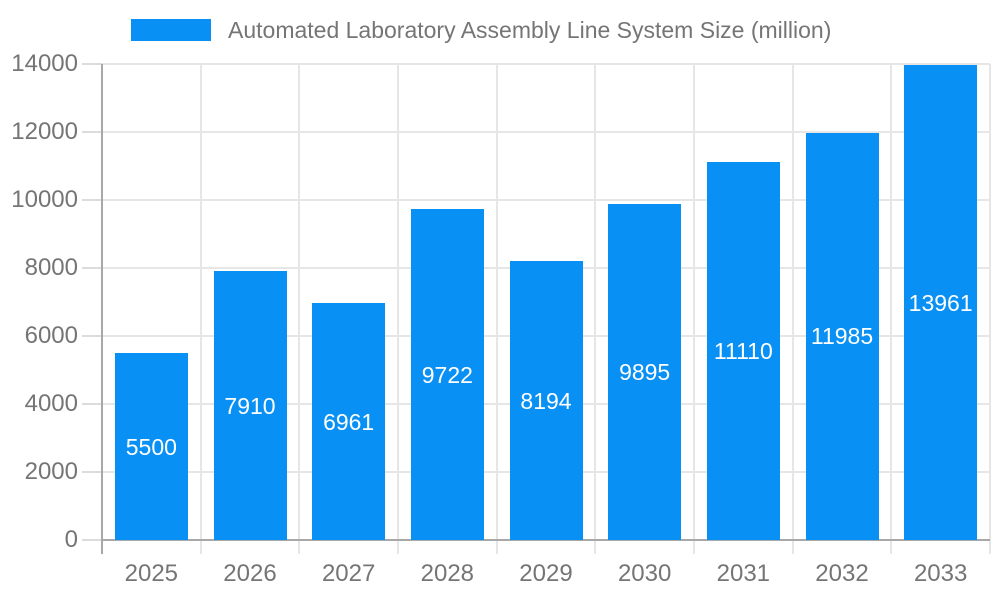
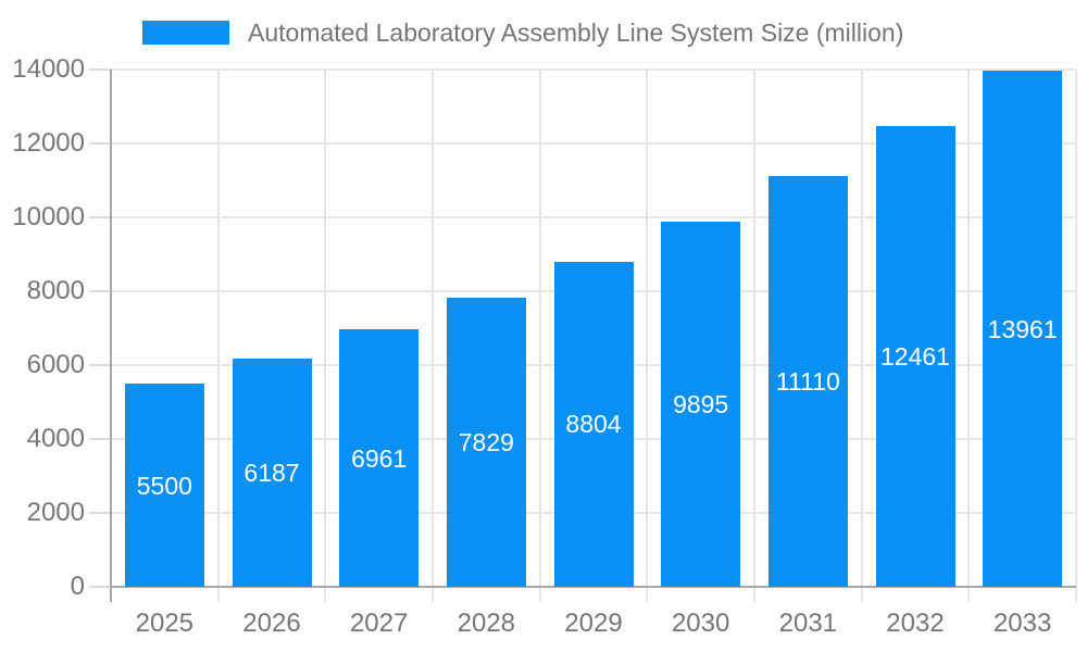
2026: 7910 -> 6187
2028: 9722 -> 7829
2029: 8194 -> 8804
2032: 11985 -> 12461
